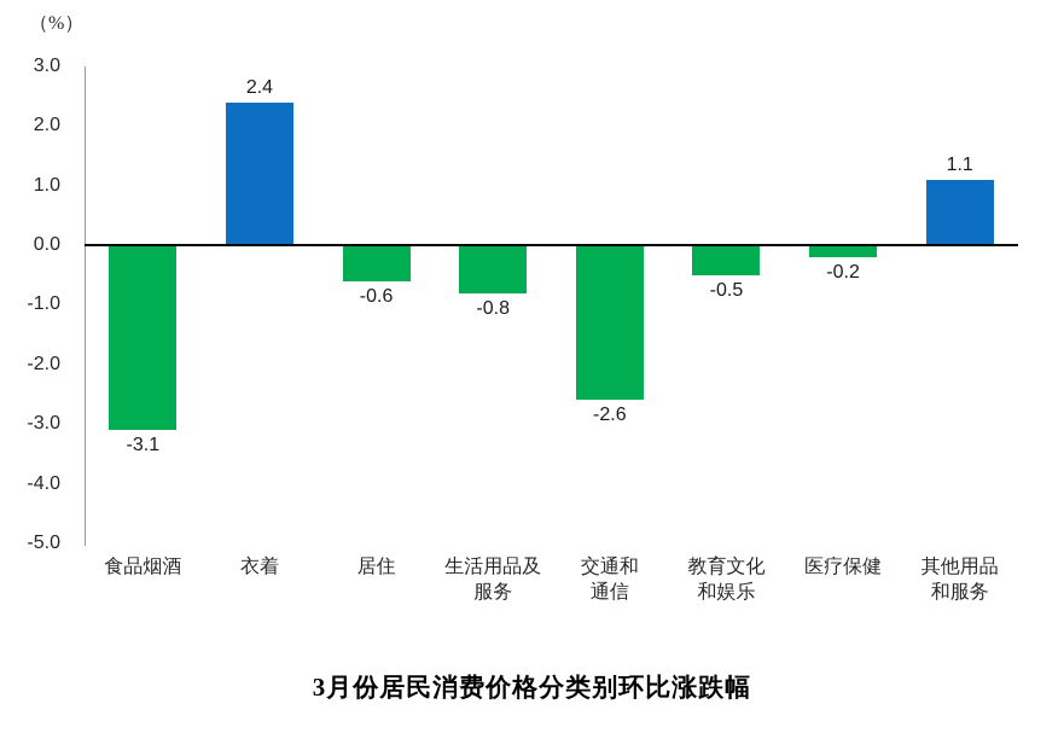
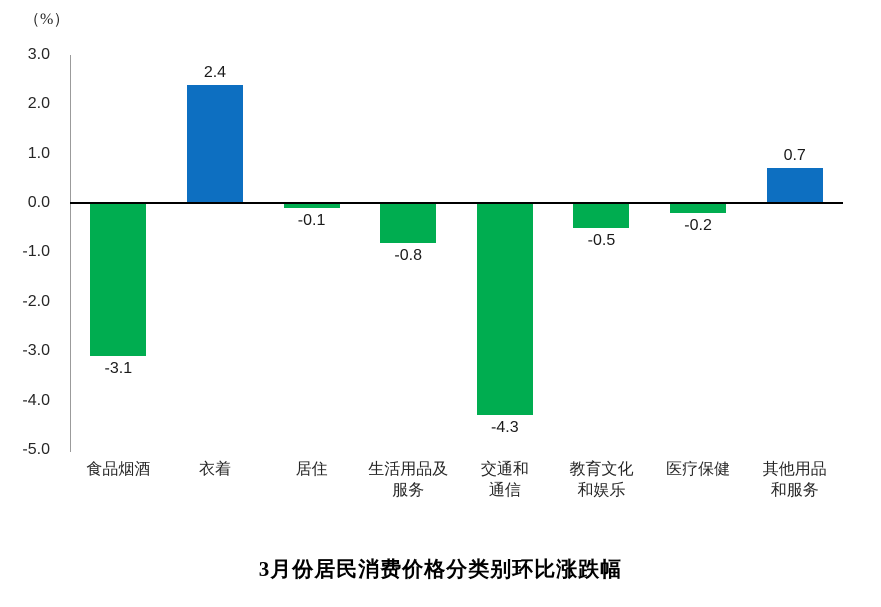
居住: -0.6 -> -0.1
交通和 通信: -2.6 -> -4.3
其他用品 和服务: 1.1 -> 0.7
